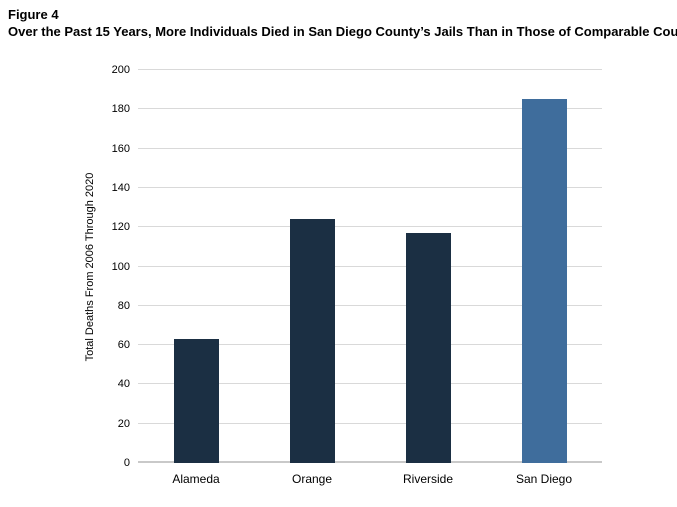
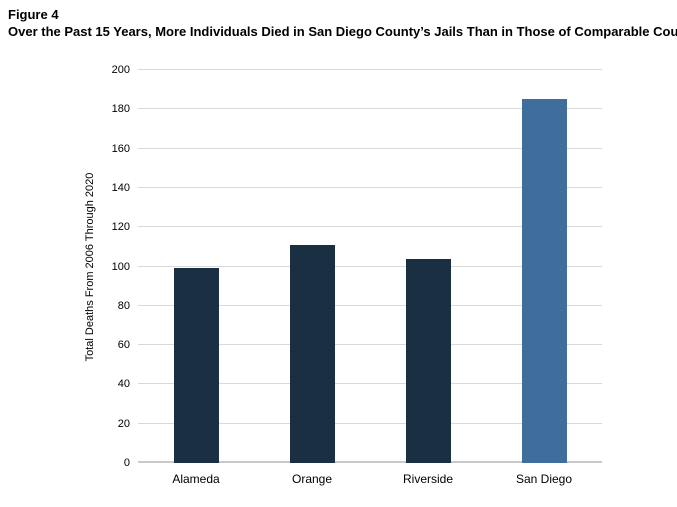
Alameda: 63 -> 99
Orange: 124 -> 111
Riverside: 117 -> 104
